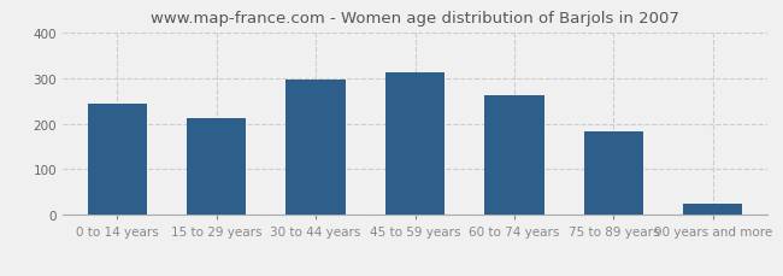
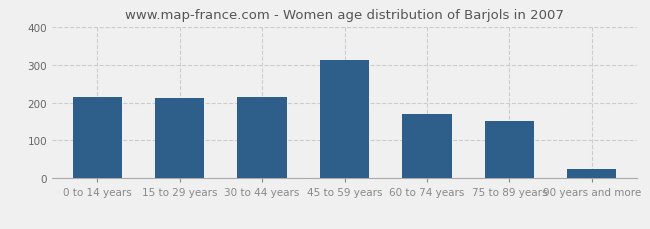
0 to 14 years: 243 -> 215
30 to 44 years: 297 -> 215
60 to 74 years: 263 -> 170
75 to 89 years: 184 -> 150
